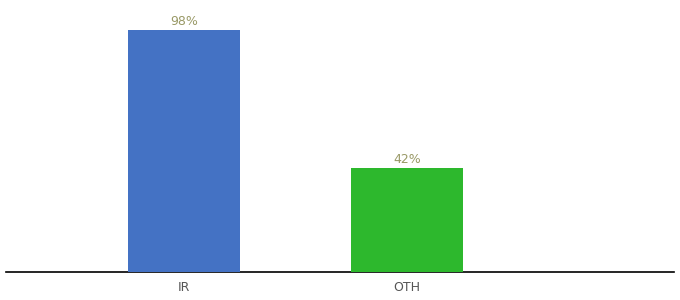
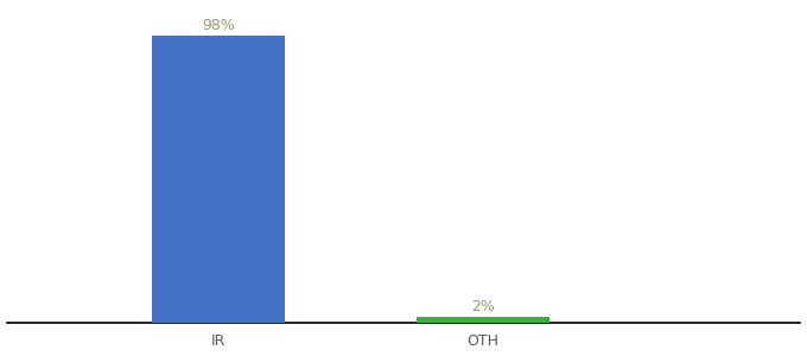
OTH: 42% -> 2%
